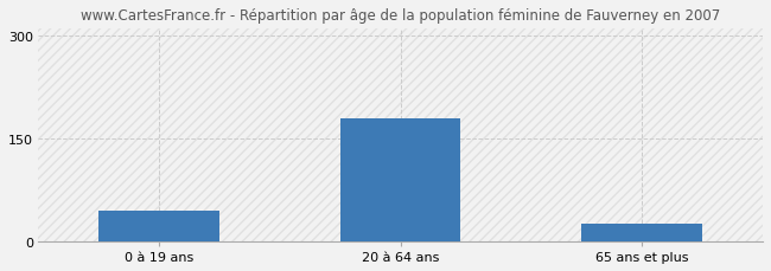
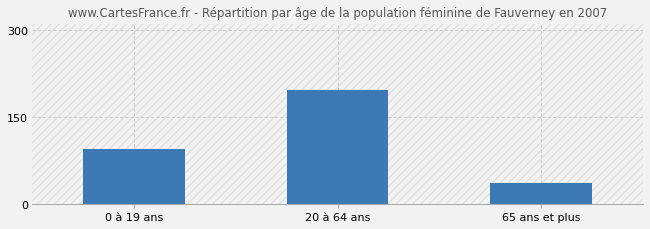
0 à 19 ans: 45 -> 94
20 à 64 ans: 180 -> 196
65 ans et plus: 25 -> 36
